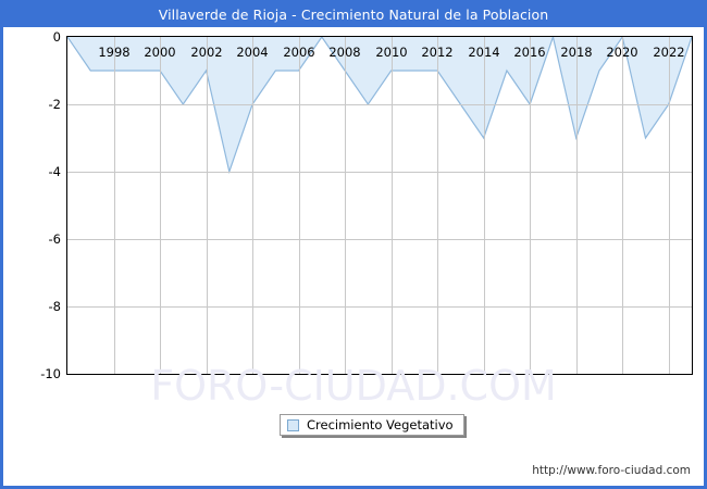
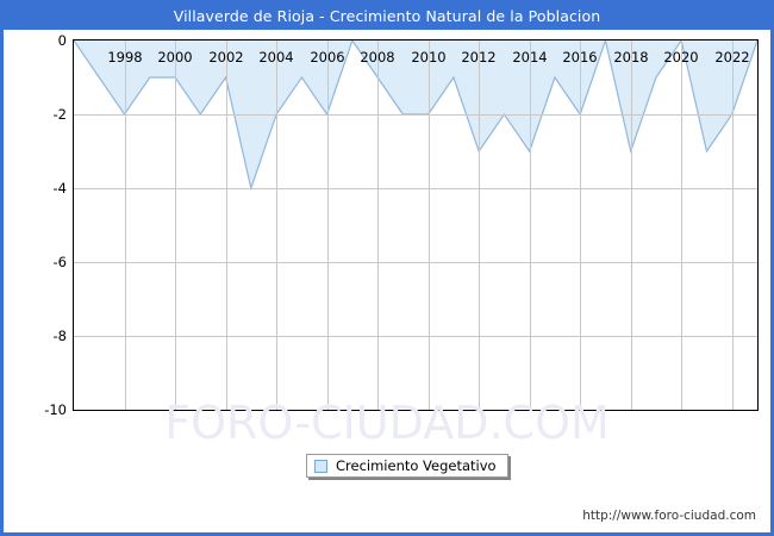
1998: -1 -> -2
2006: -1 -> -2
2010: -1 -> -2
2012: -1 -> -3
